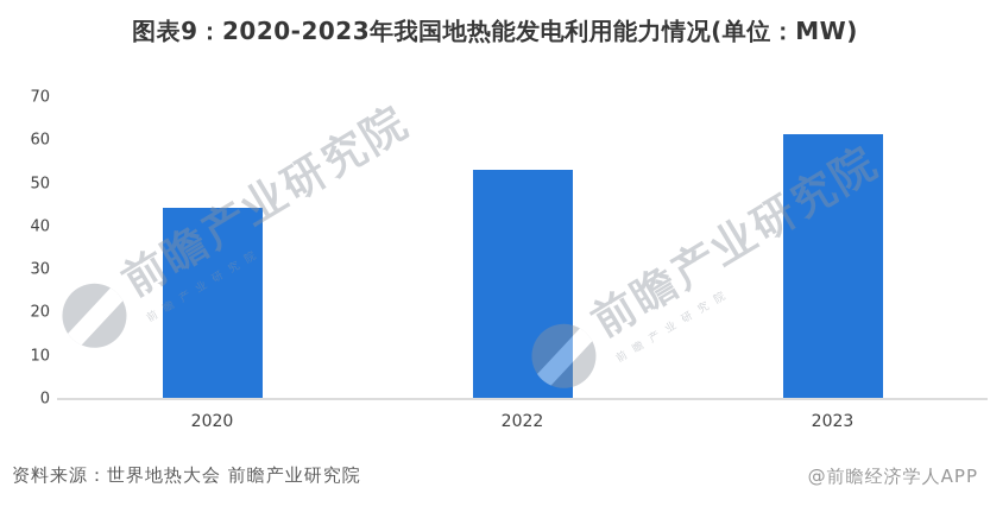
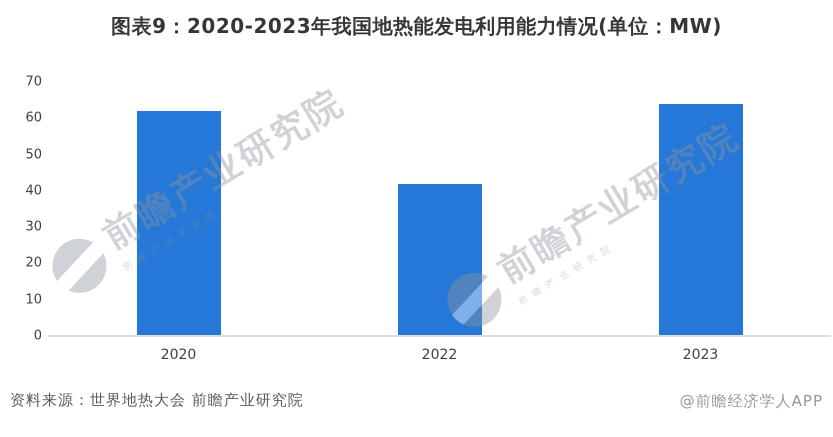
2020: 44 -> 62
2022: 53 -> 42
2023: 62 -> 64
